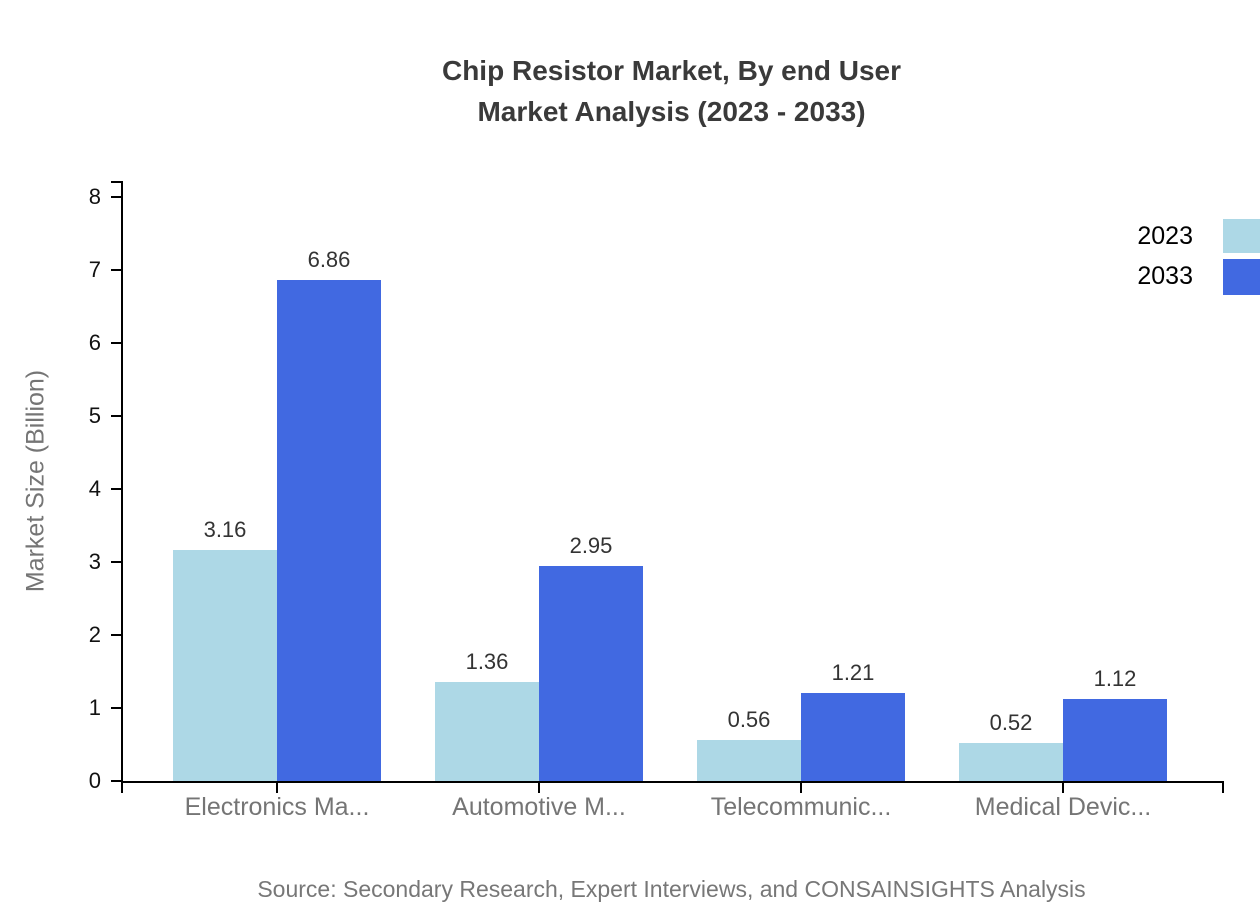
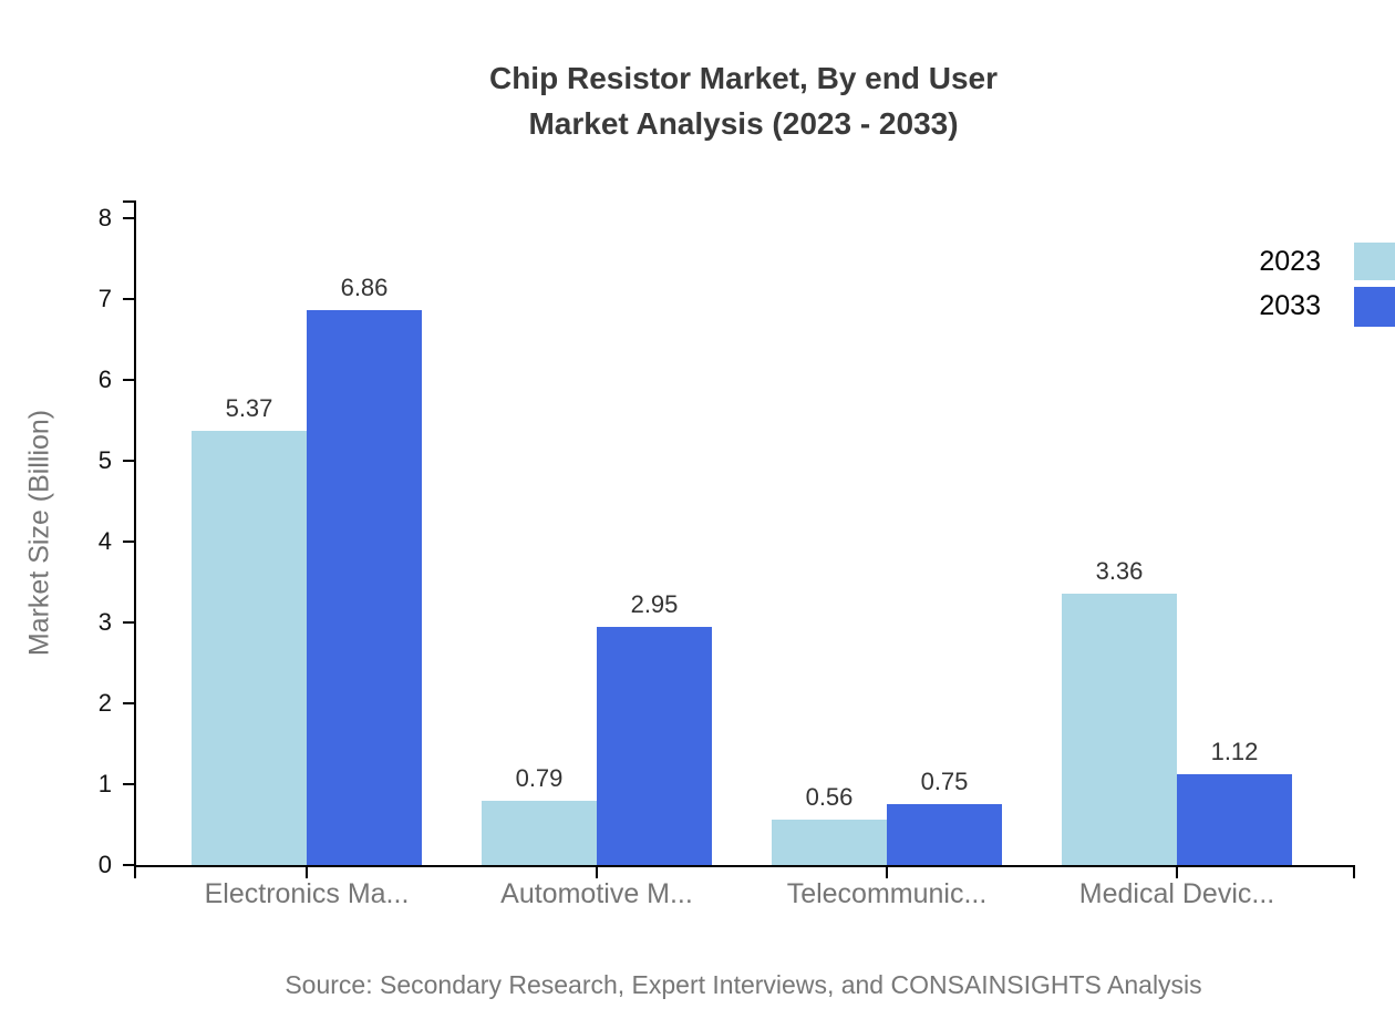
2023/Electronics Ma...: 3.16 -> 5.37
2023/Automotive M...: 1.36 -> 0.79
2033/Telecommunic...: 1.21 -> 0.75
2023/Medical Devic...: 0.52 -> 3.36
